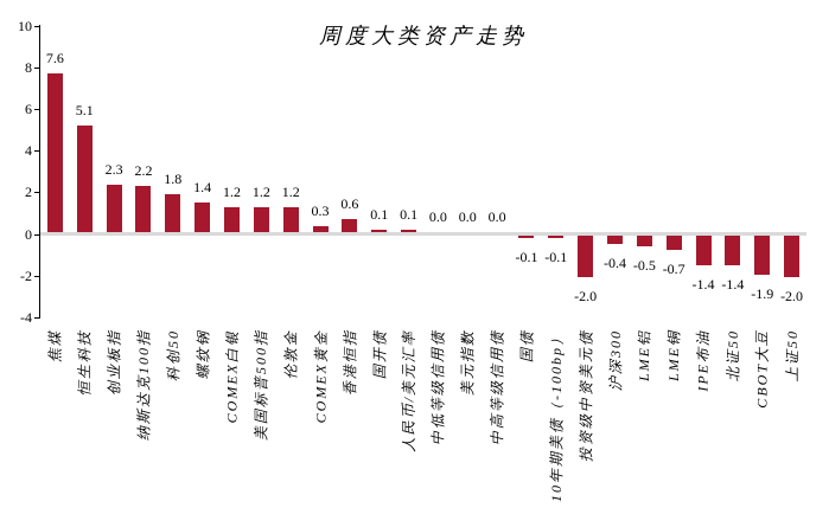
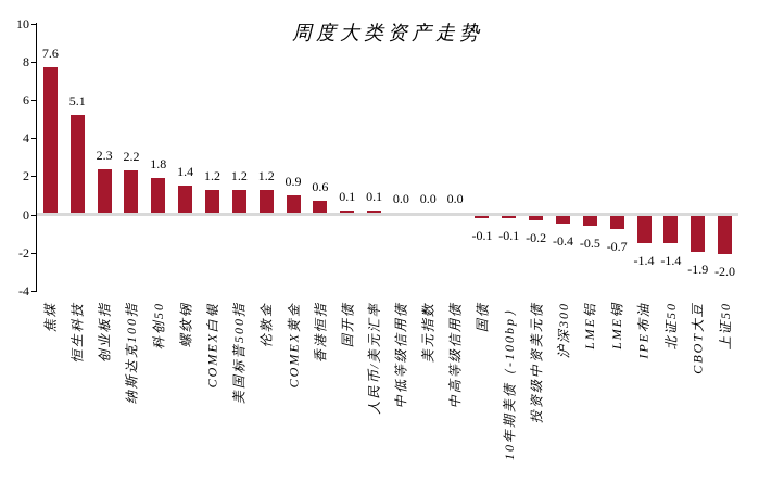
COMEX黄金: 0.3 -> 0.9
投资级中资美元债: -2.0 -> -0.2
